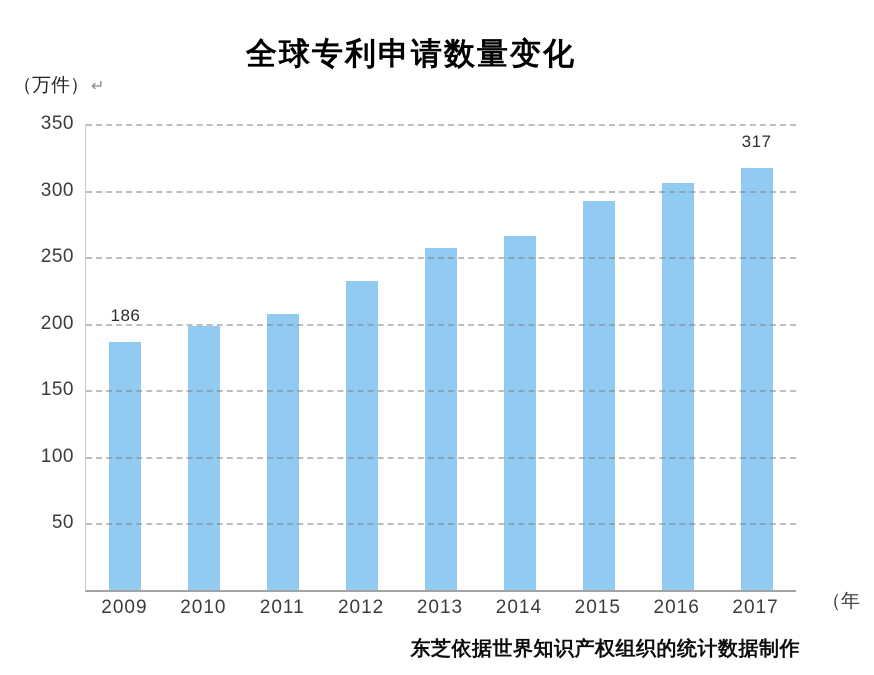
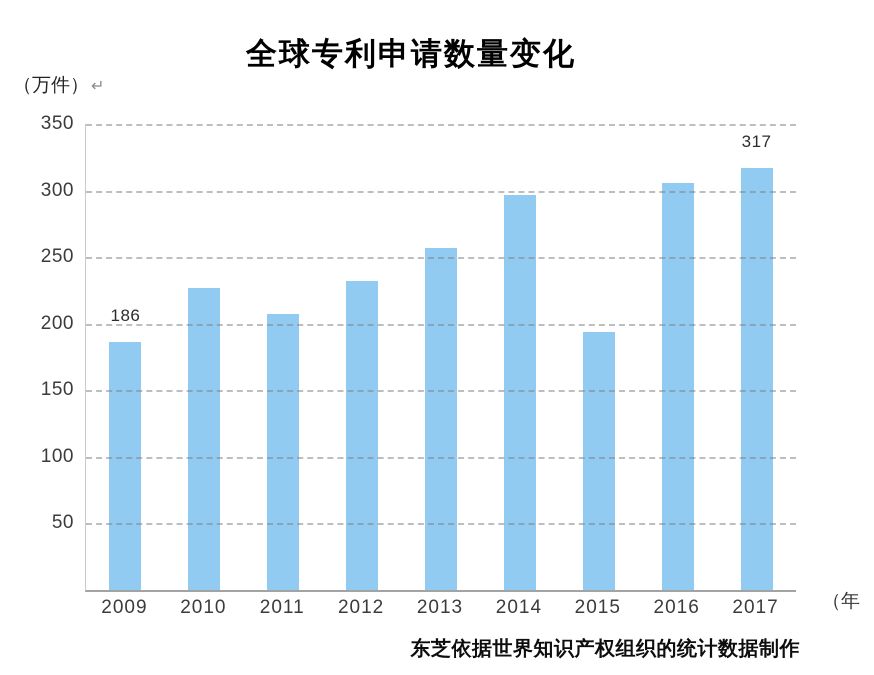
2010: 198 -> 227
2014: 266 -> 297
2015: 292 -> 194
